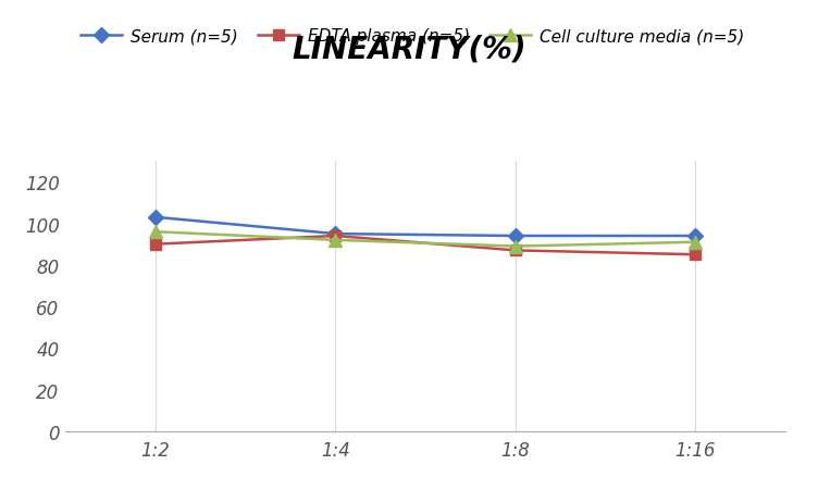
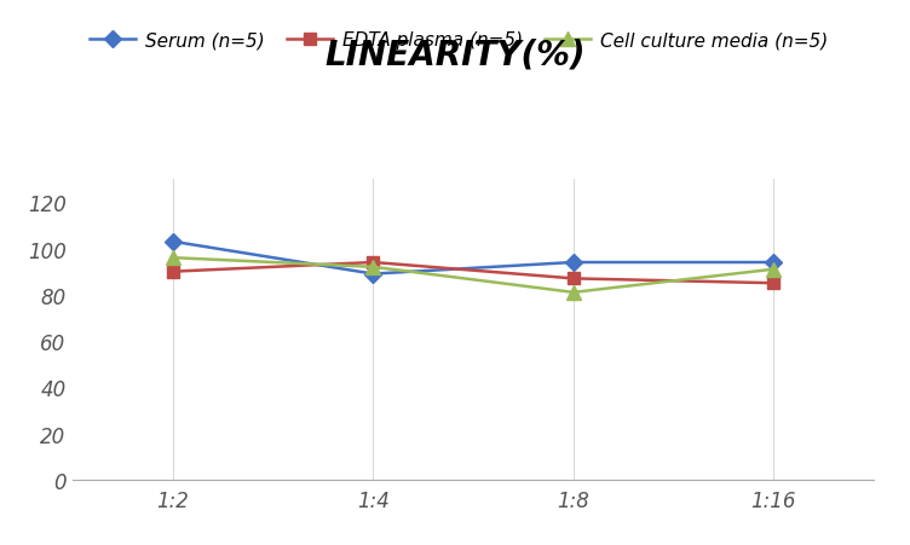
Serum (n=5)/1:4: 95 -> 89
Cell culture media (n=5)/1:8: 89 -> 81
